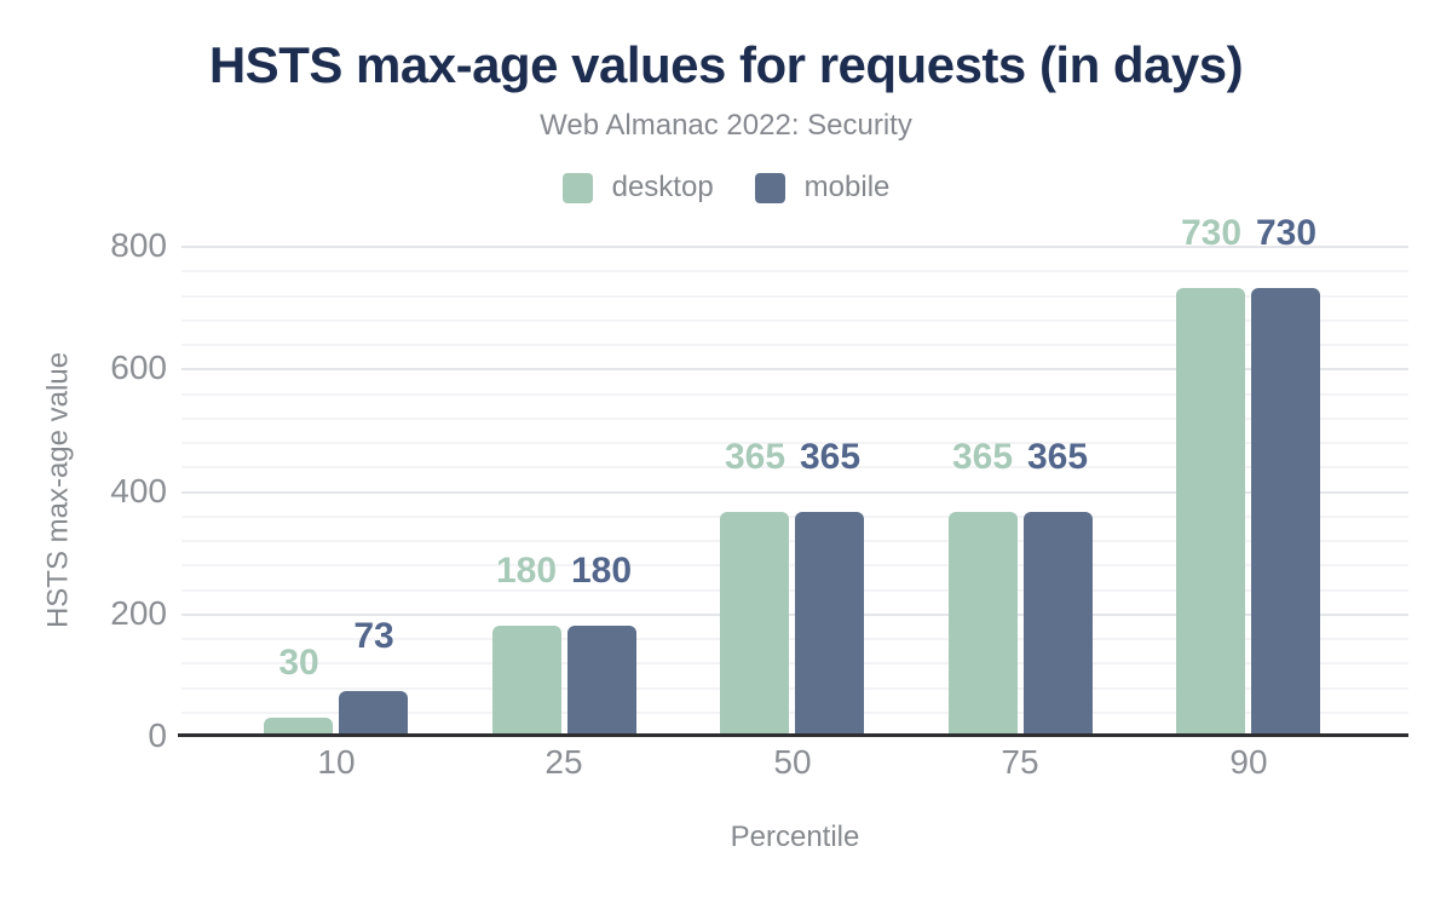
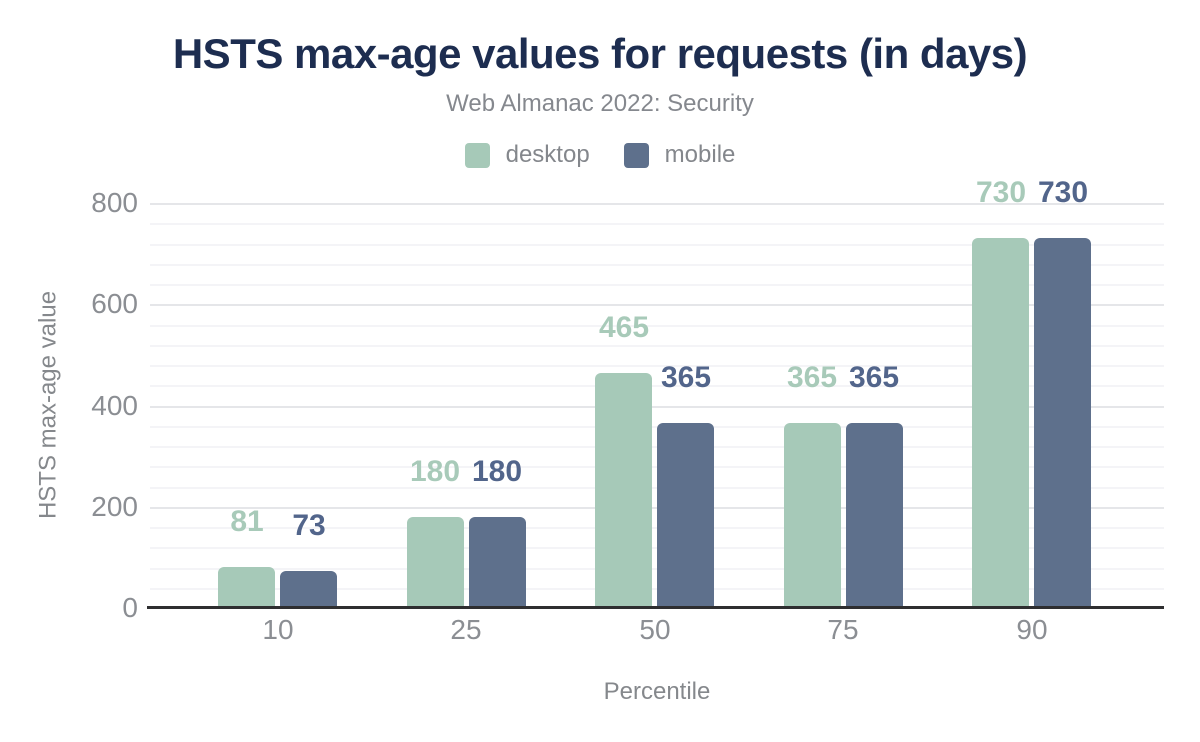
desktop/10: 30 -> 81
desktop/50: 365 -> 465
